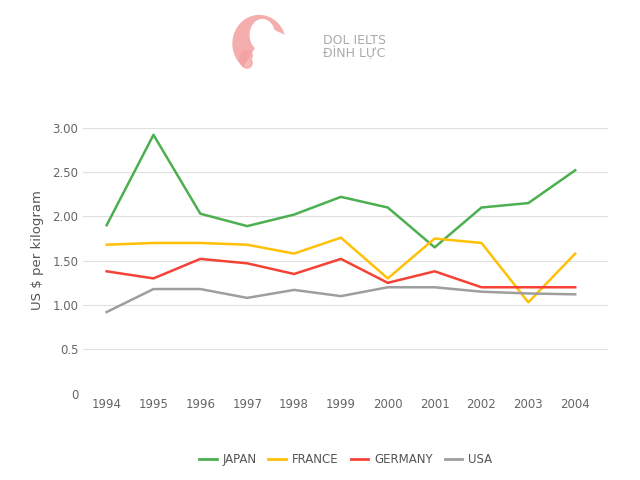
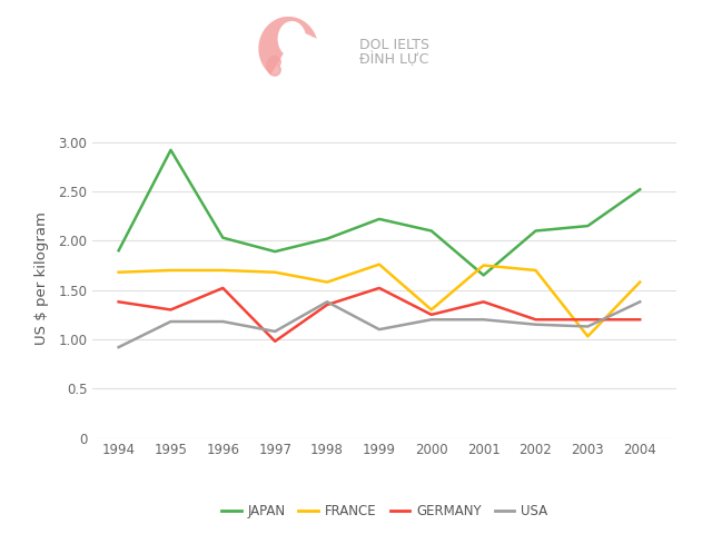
GERMANY/1997: 1.47 -> 0.98
USA/1998: 1.17 -> 1.38
USA/2004: 1.12 -> 1.38
